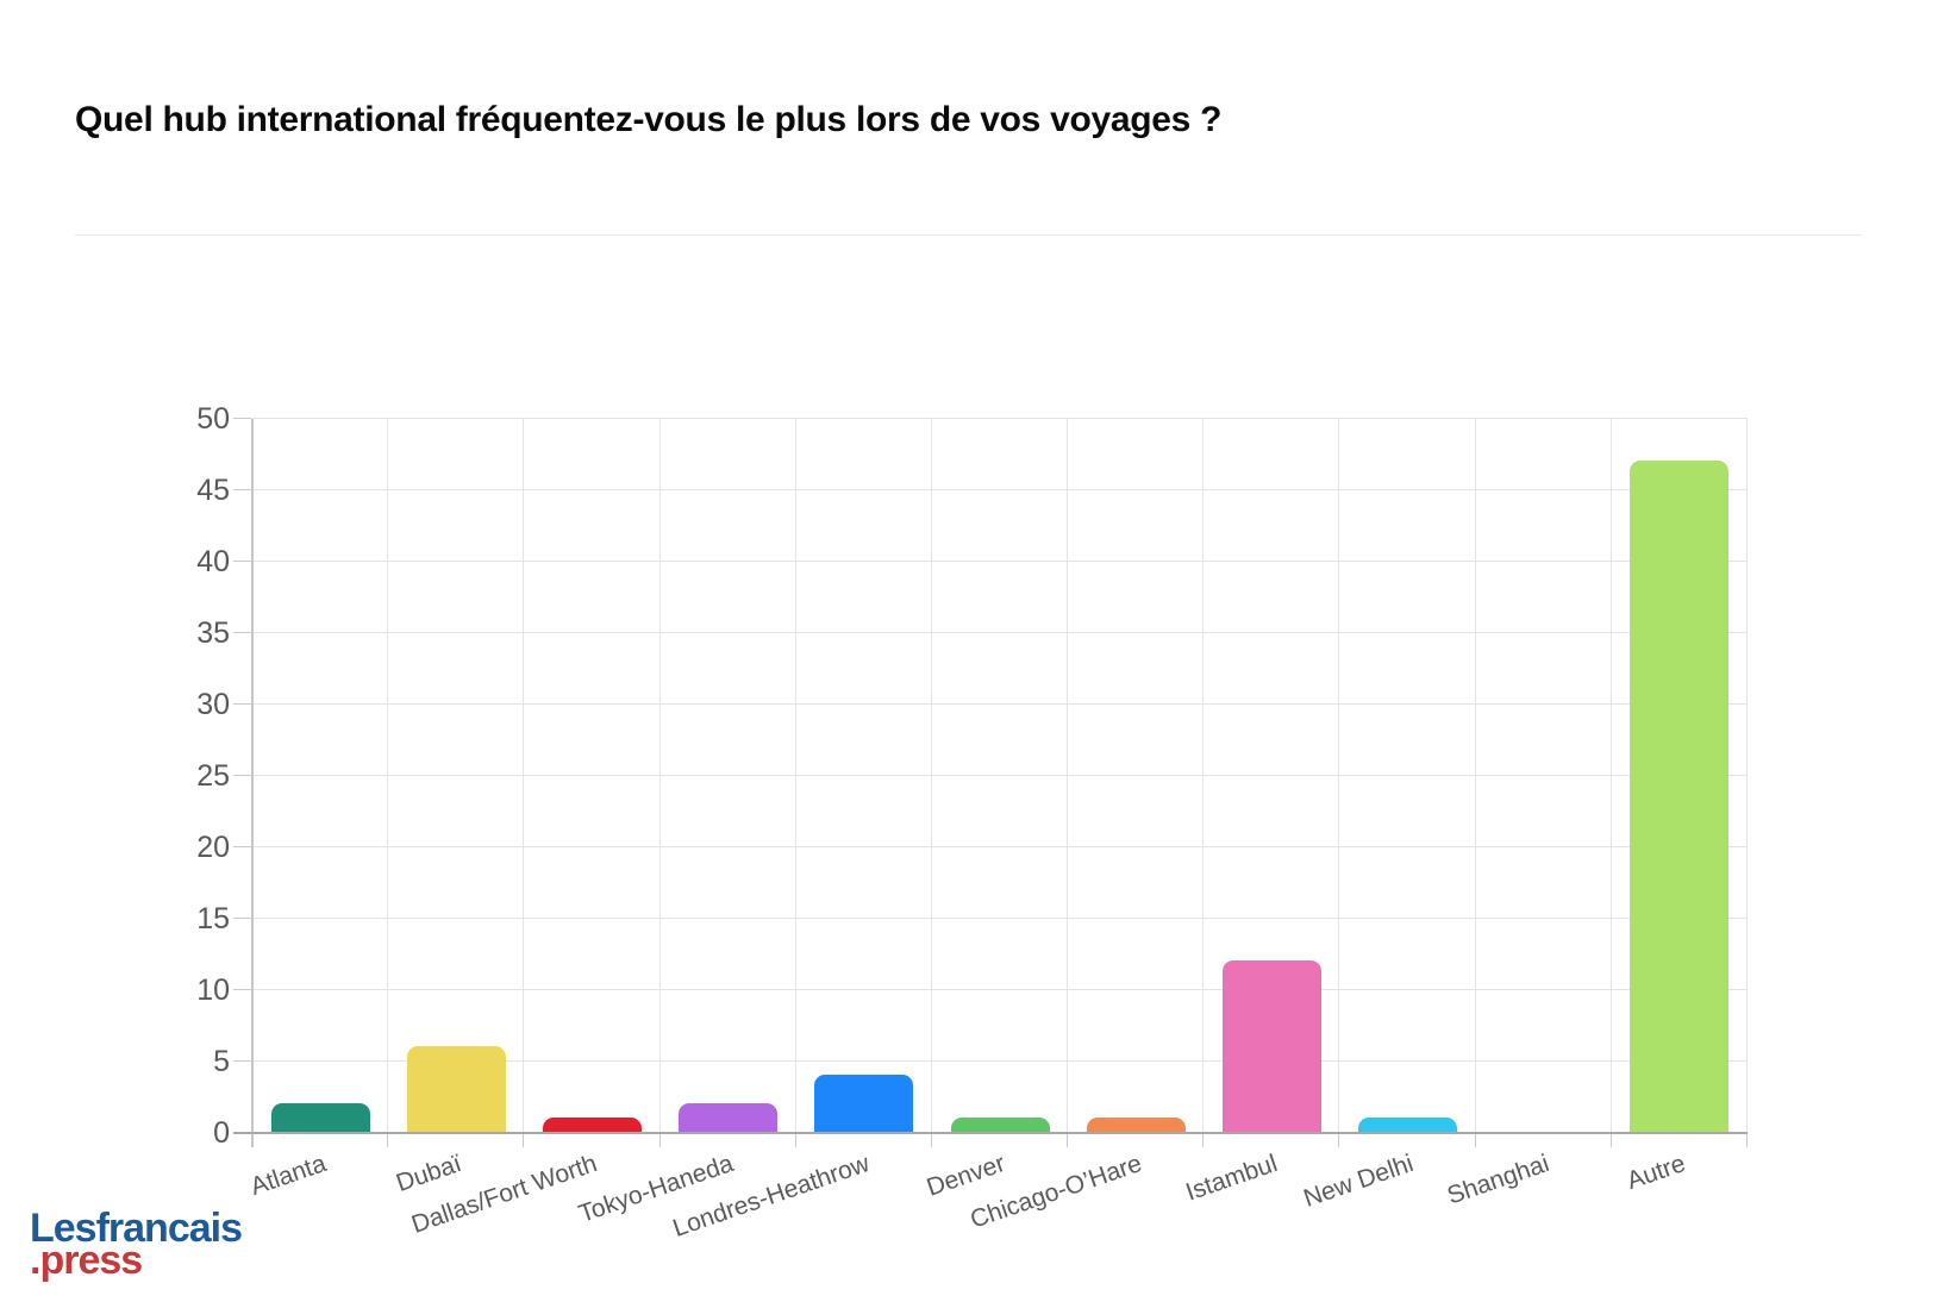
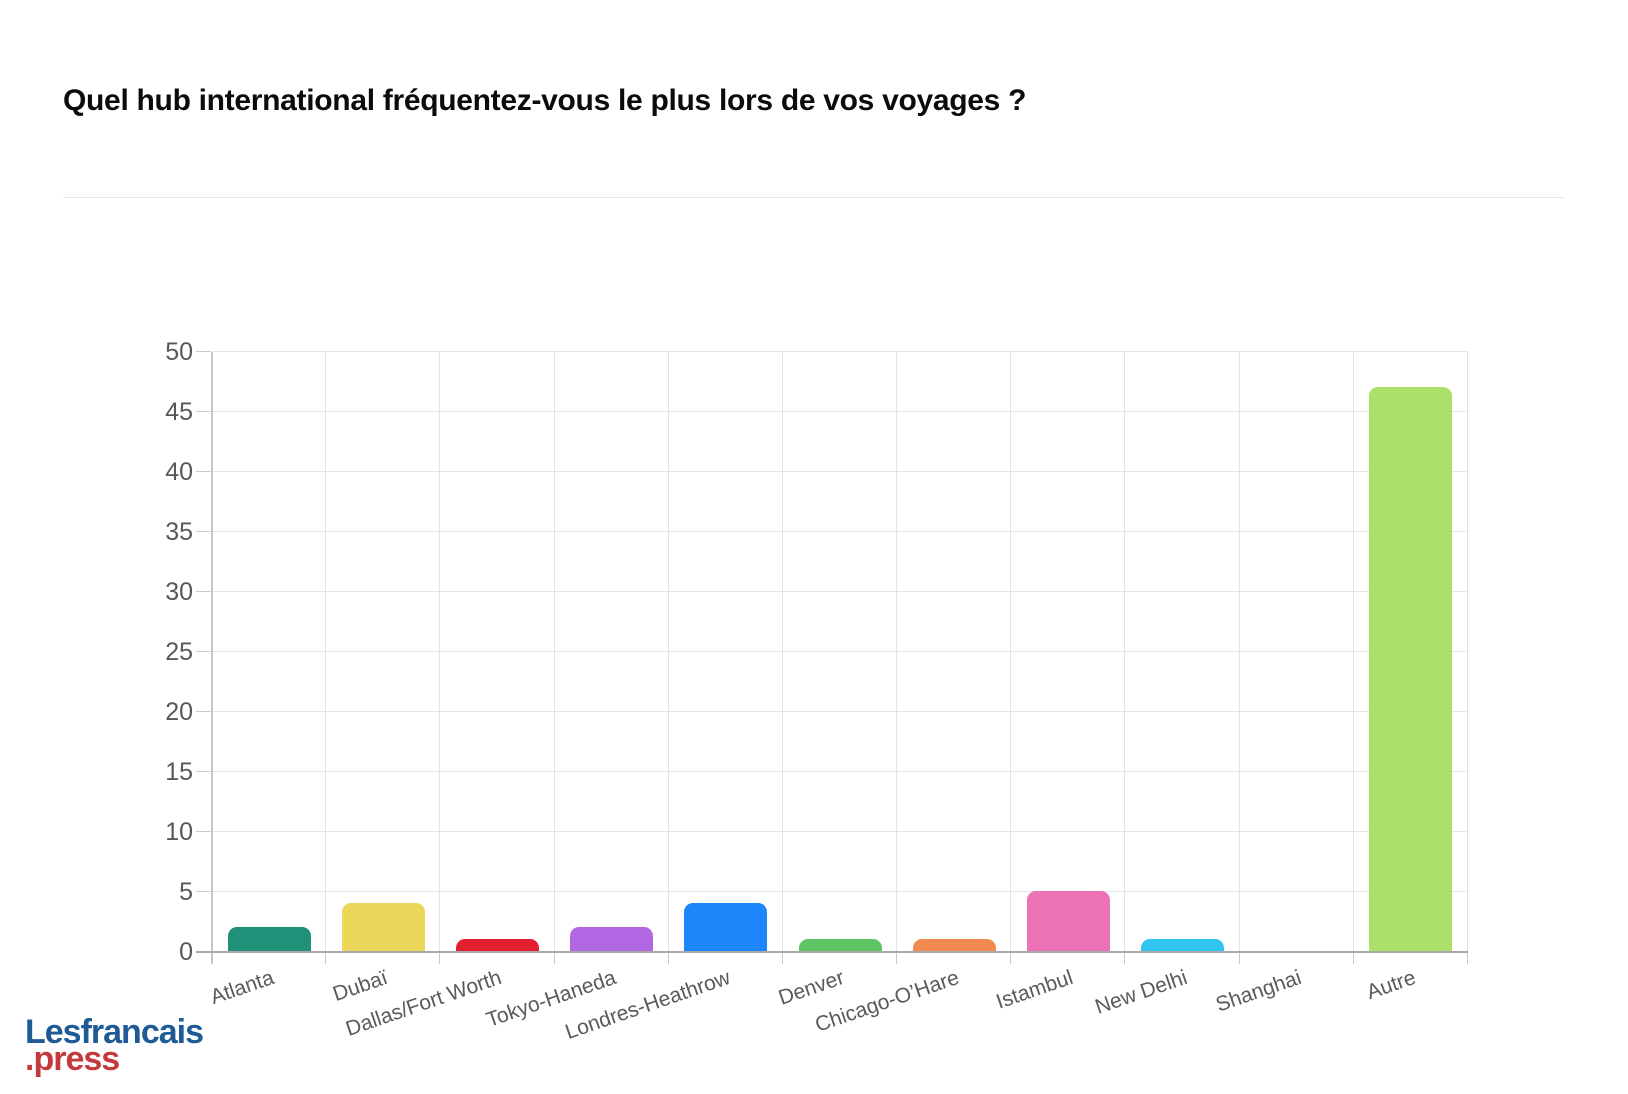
Dubaï: 6 -> 4
Istambul: 12 -> 5
